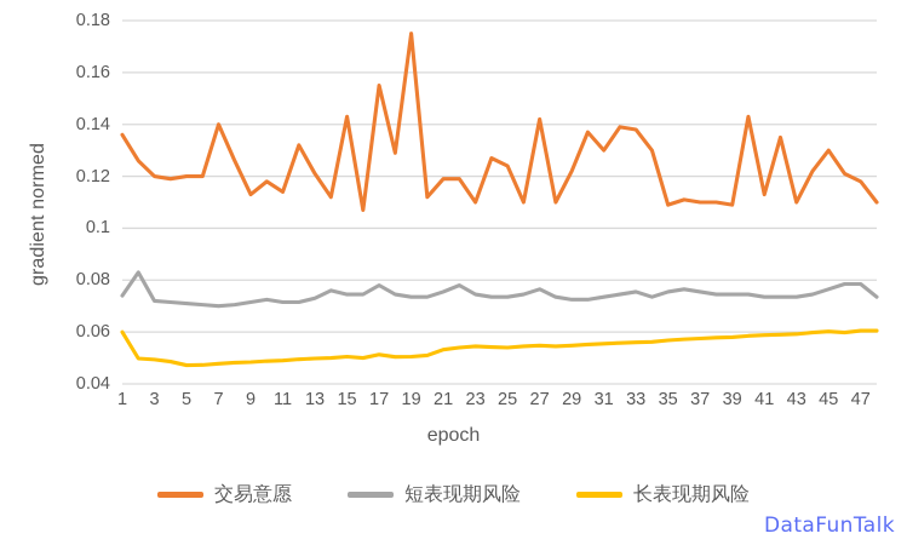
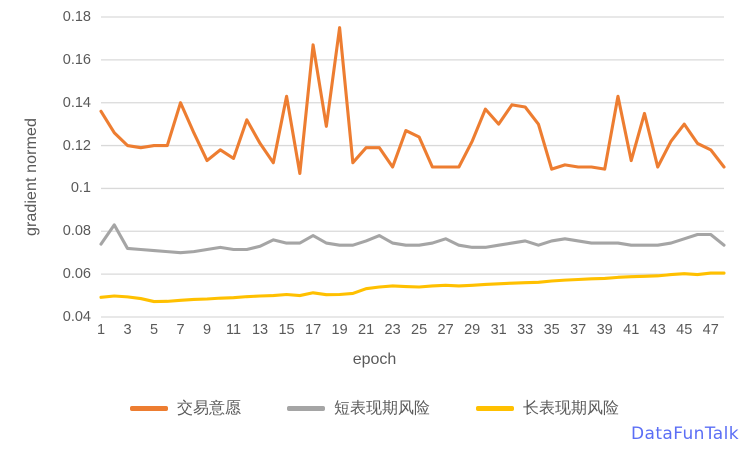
长表现期风险/1: 0.060 -> 0.049
交易意愿/17: 0.155 -> 0.167
交易意愿/27: 0.142 -> 0.110
